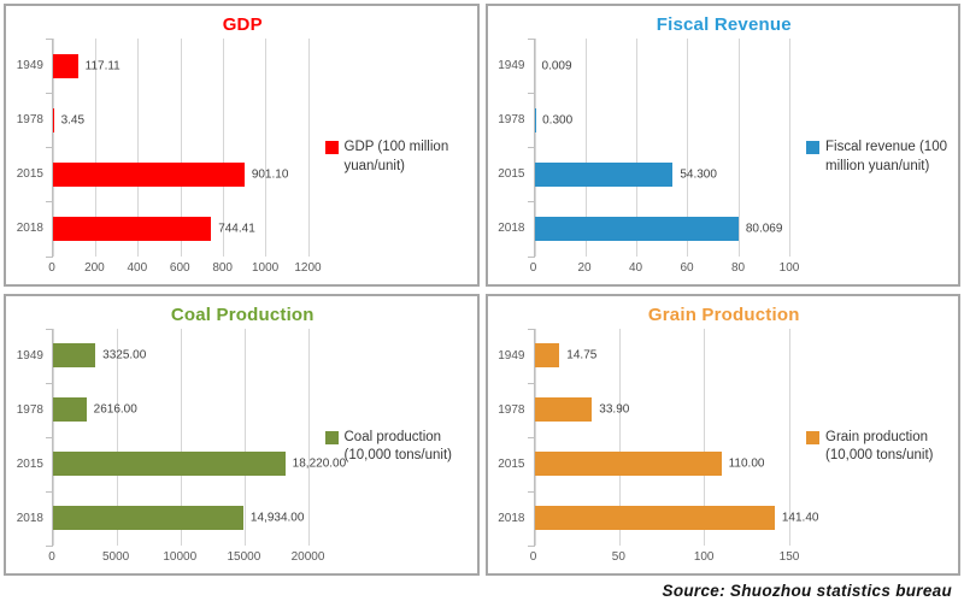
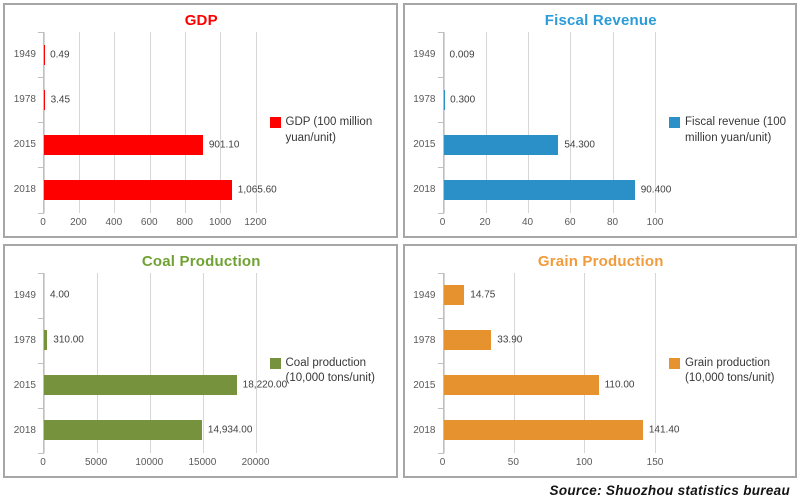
GDP/1949: 117.11 -> 0.49
GDP/2018: 744.41 -> 1,065.60
Fiscal Revenue/2018: 80.069 -> 90.400
Coal Production/1949: 3325.00 -> 4.00
Coal Production/1978: 2616.00 -> 310.00
